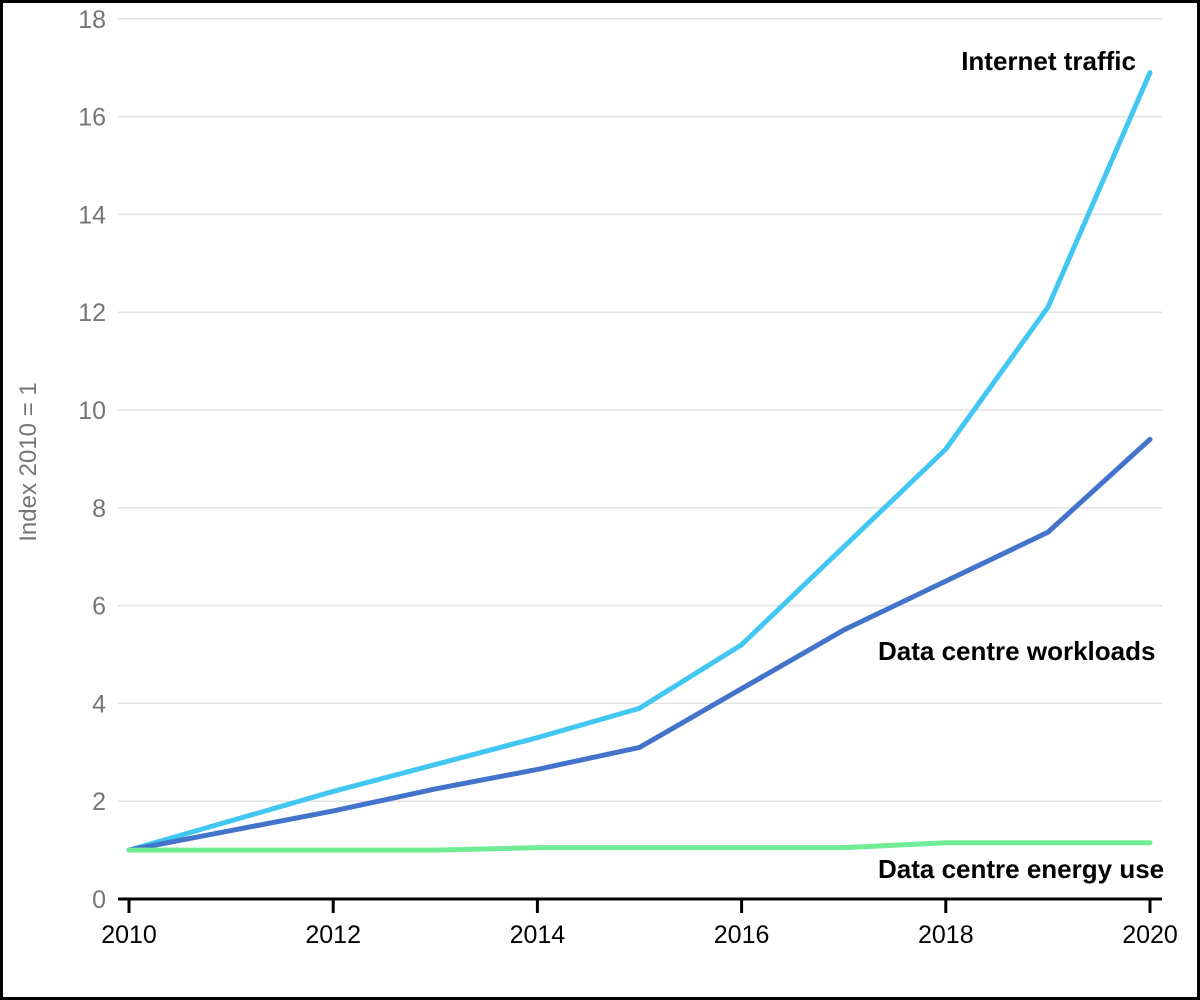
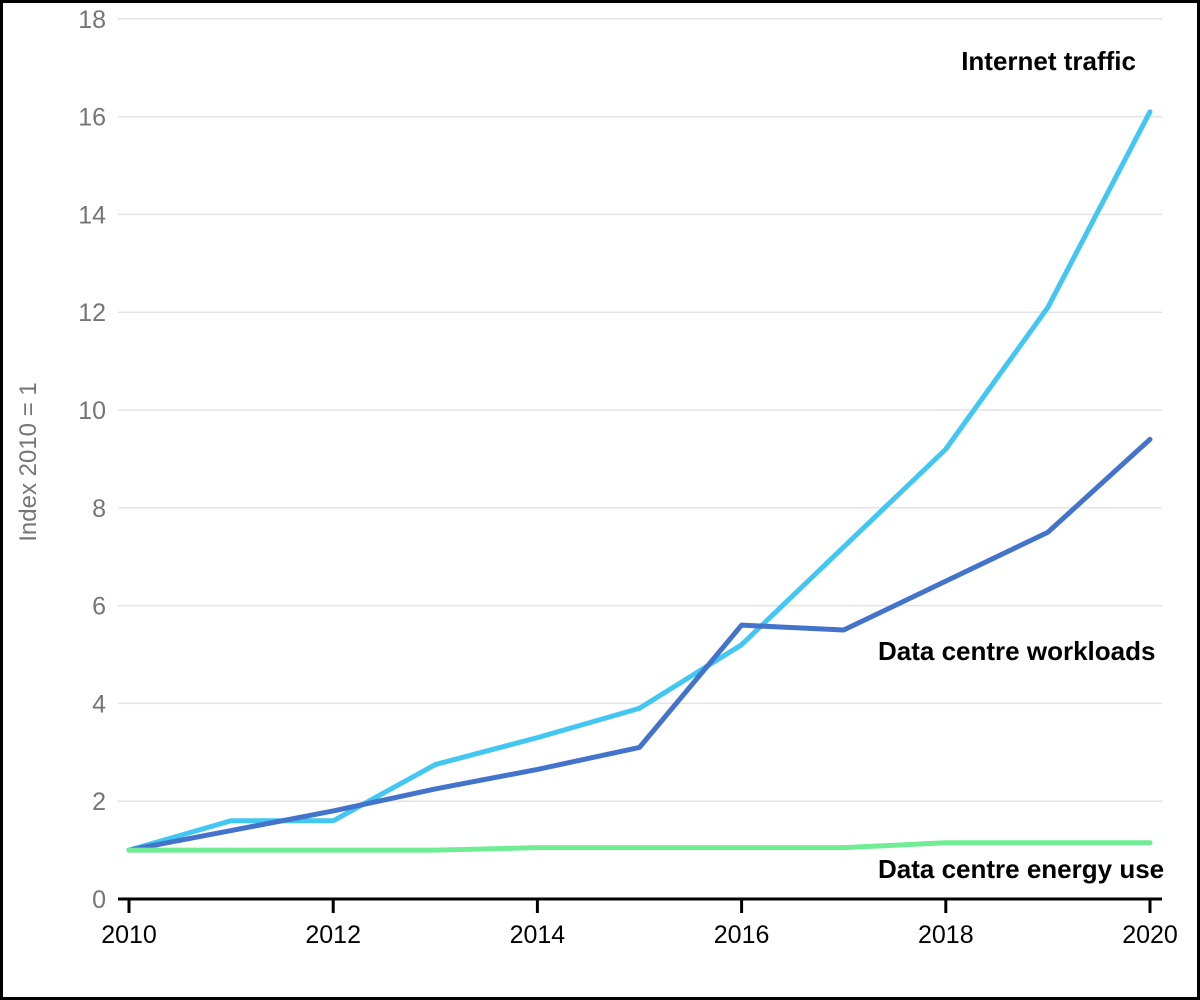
Internet traffic/2012: 2.2 -> 1.6
Data centre workloads/2016: 4.3 -> 5.6
Internet traffic/2020: 16.9 -> 16.1
